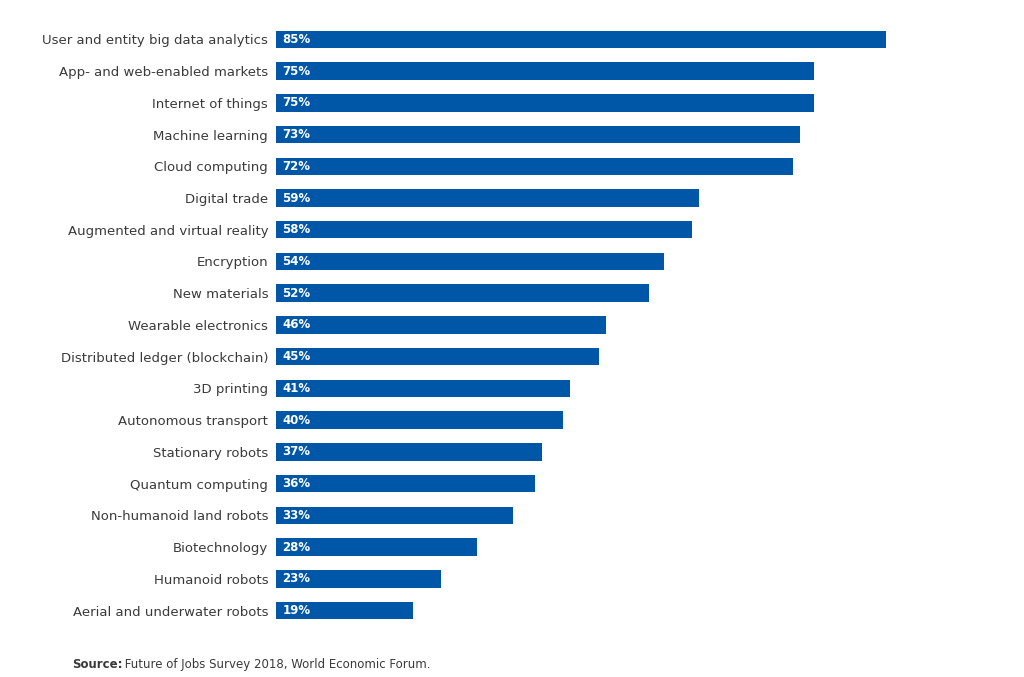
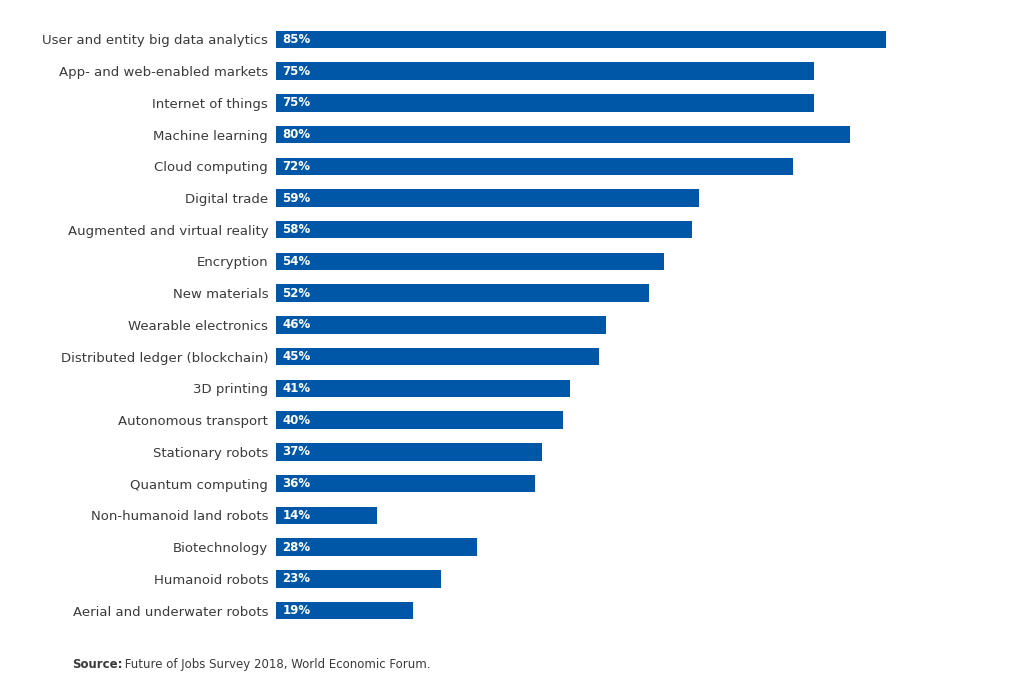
Machine learning: 73% -> 80%
Non-humanoid land robots: 33% -> 14%
